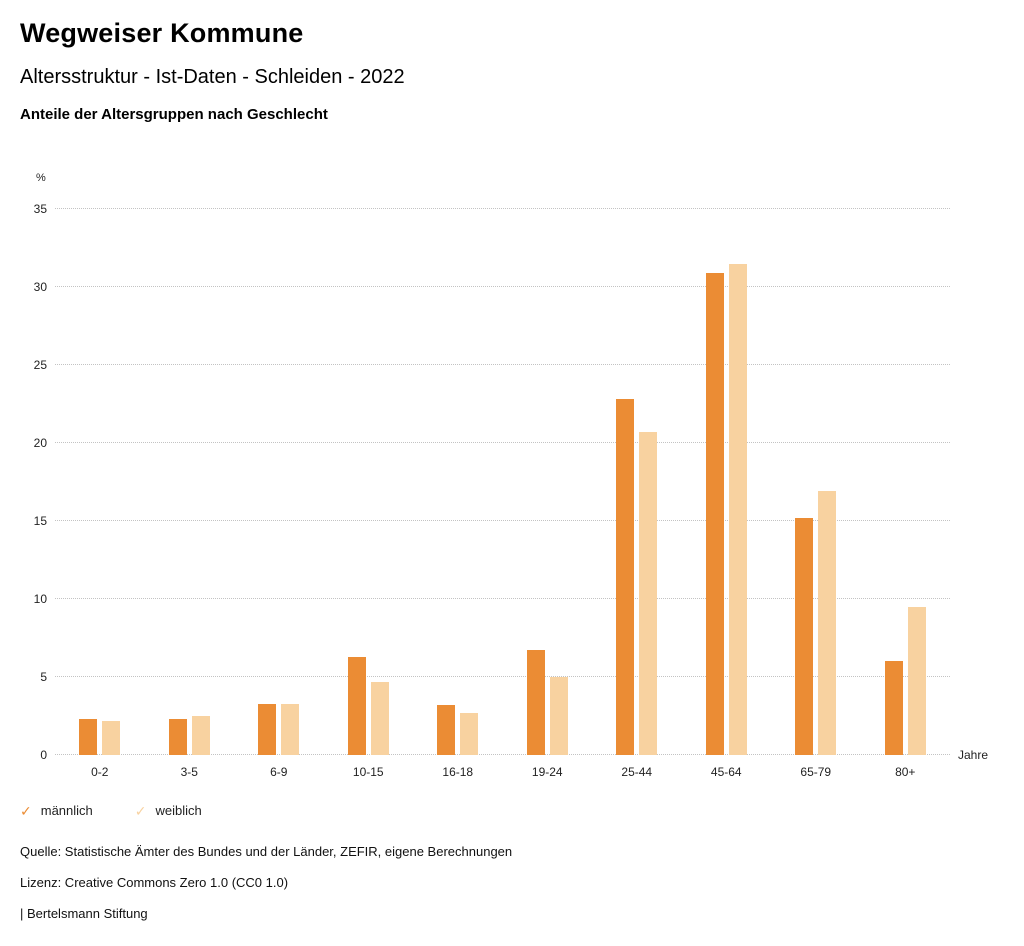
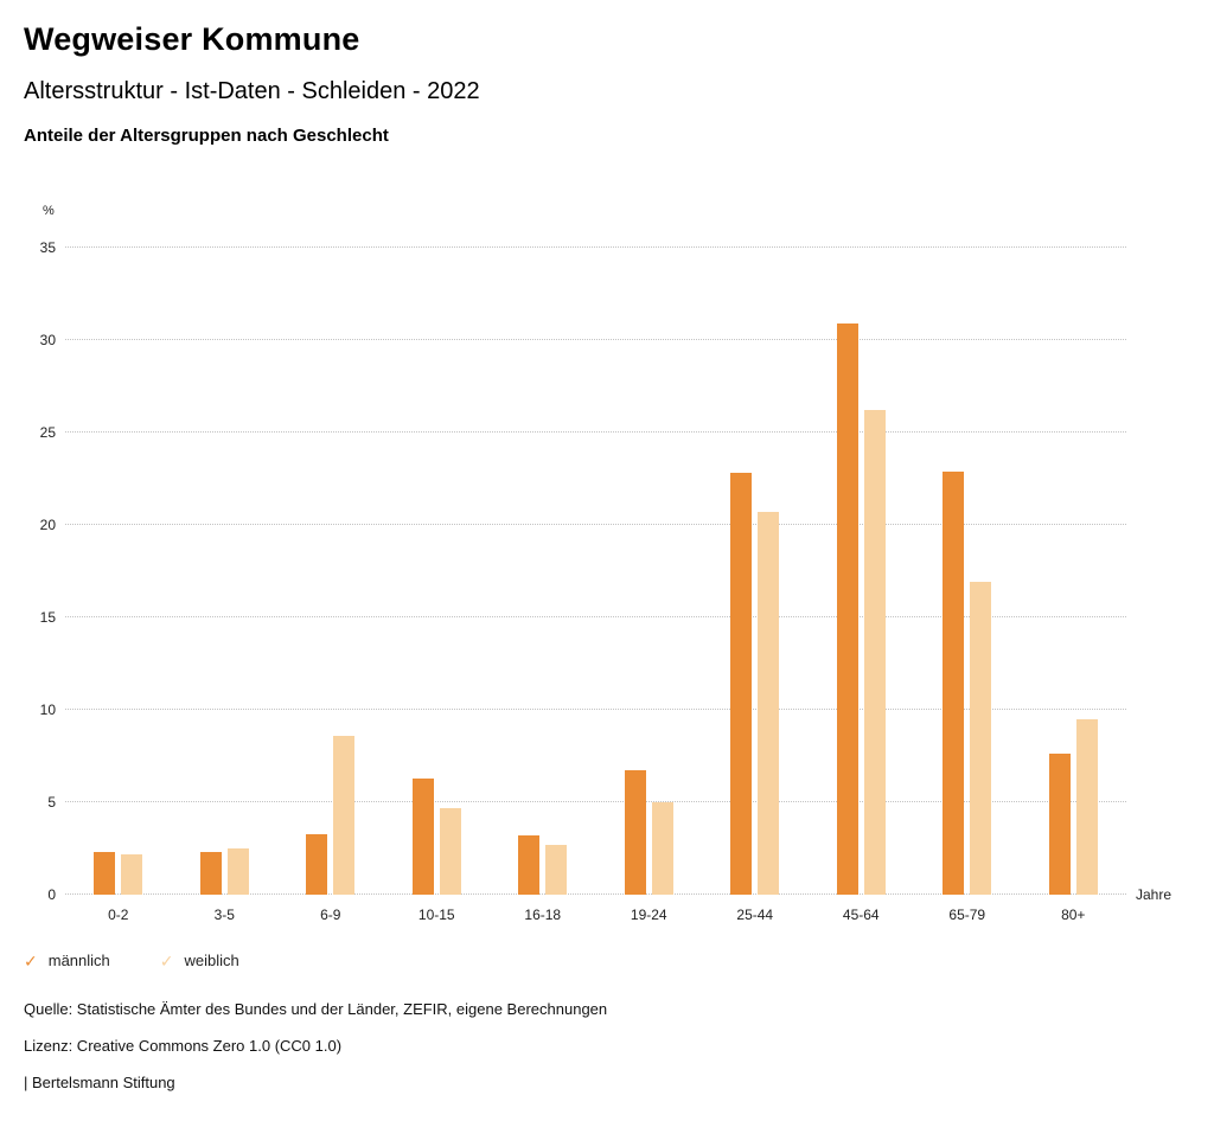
weiblich/6-9: 3.3 -> 8.6
weiblich/45-64: 31.5 -> 26.2
männlich/65-79: 15.2 -> 22.9
männlich/80+: 6.0 -> 7.6
